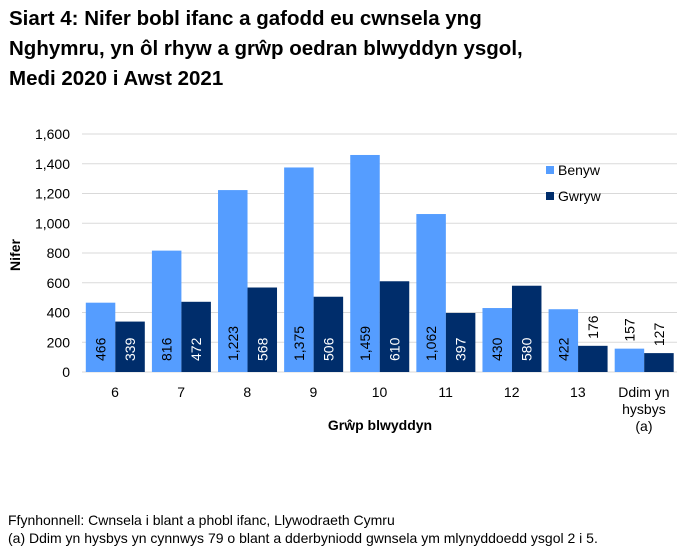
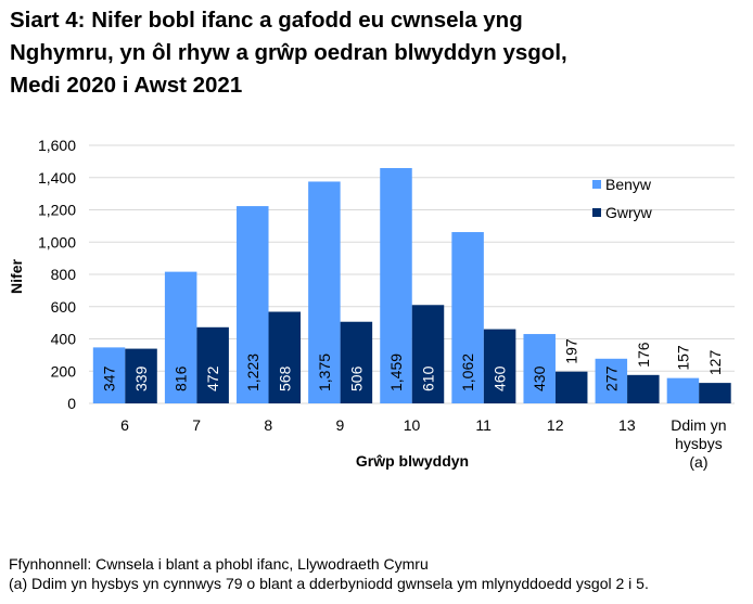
Benyw/6: 466 -> 347
Gwryw/11: 397 -> 460
Gwryw/12: 580 -> 197
Benyw/13: 422 -> 277
